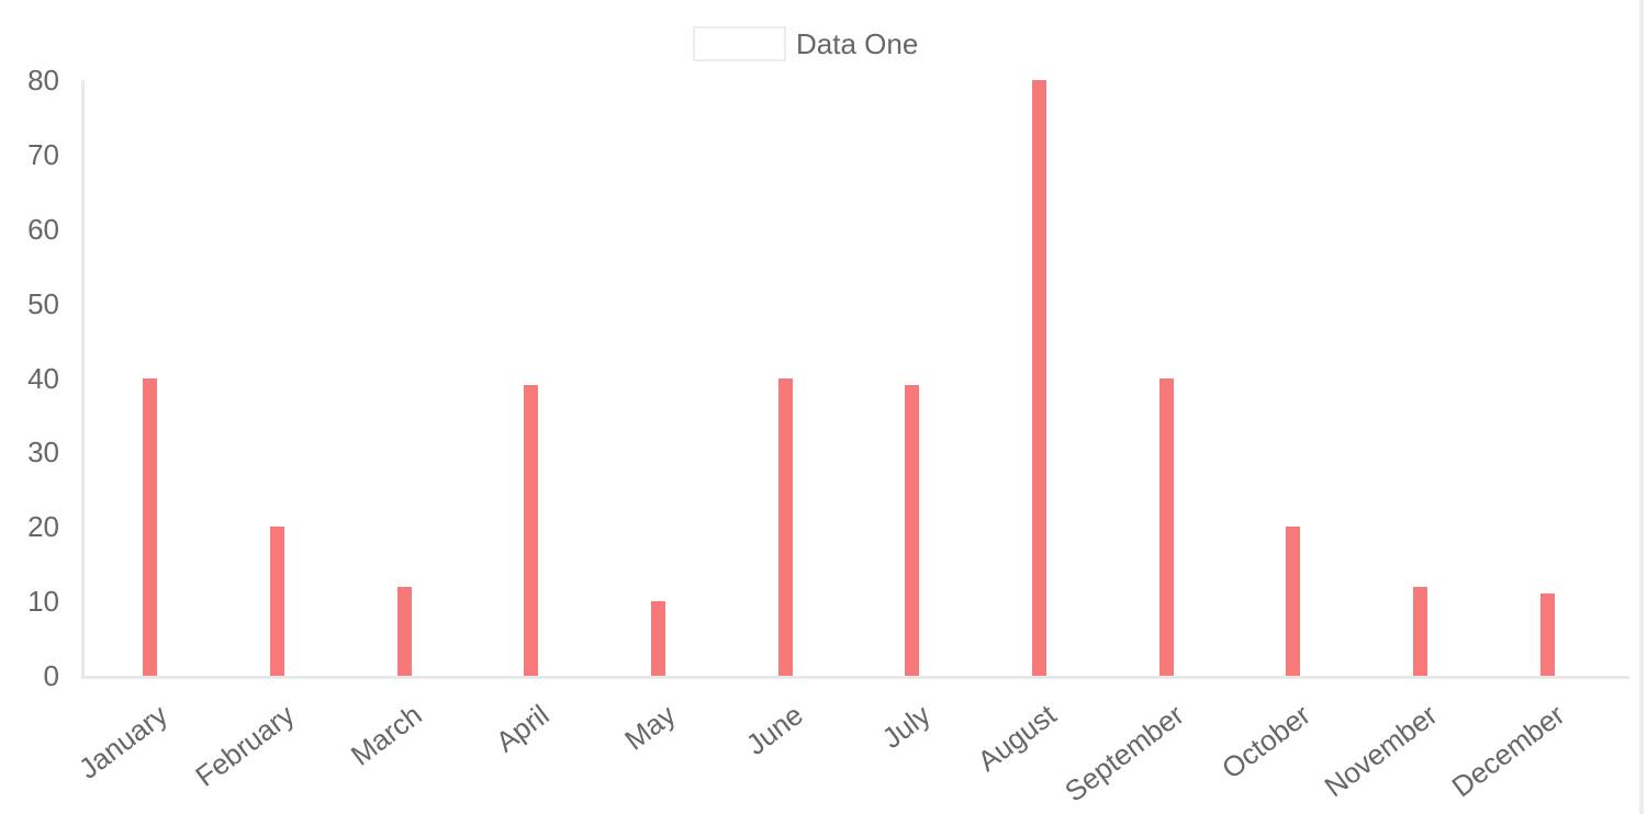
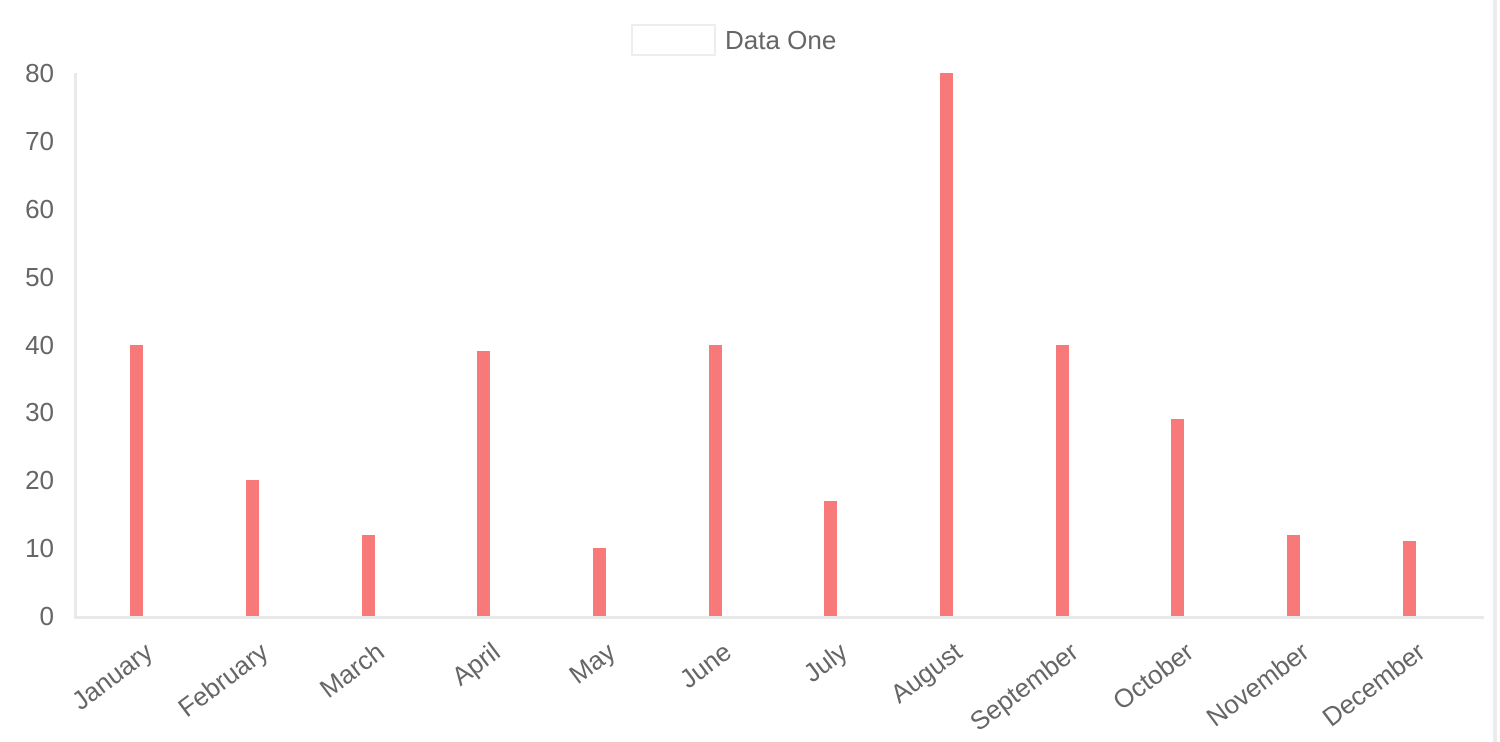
July: 39 -> 17
October: 20 -> 29
